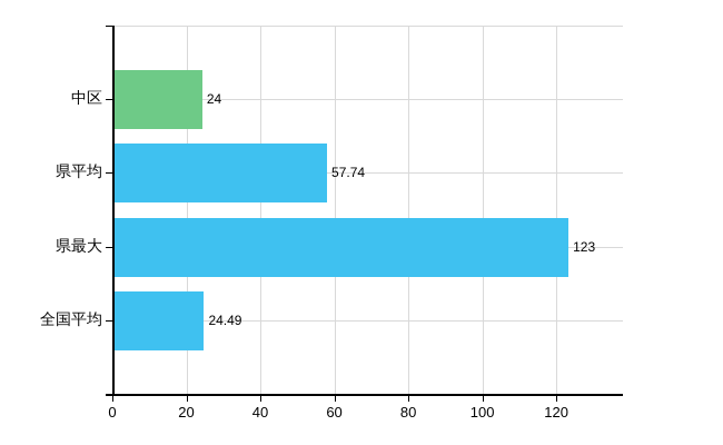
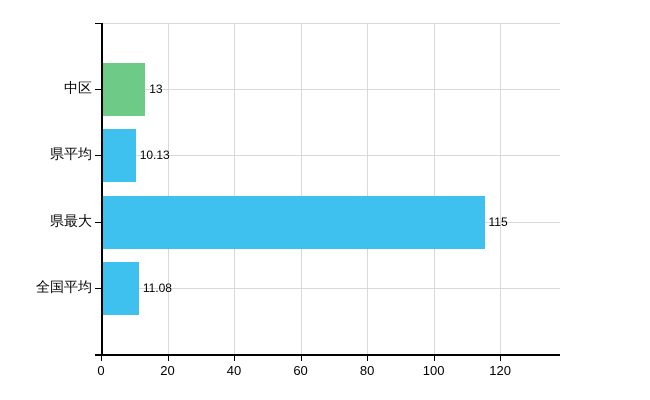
中区: 24 -> 13
県平均: 57.74 -> 10.13
県最大: 123 -> 115
全国平均: 24.49 -> 11.08
